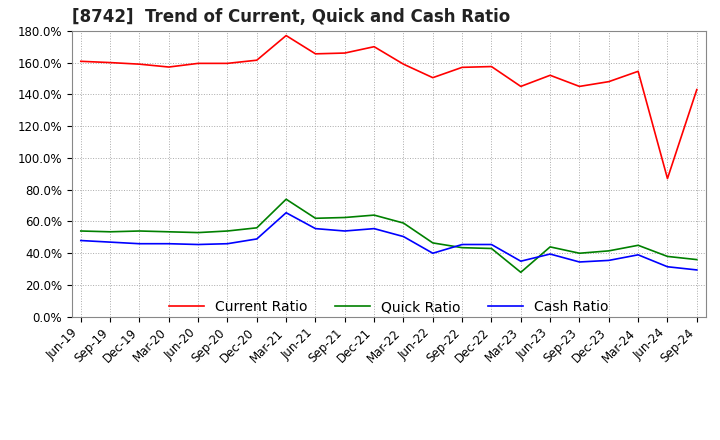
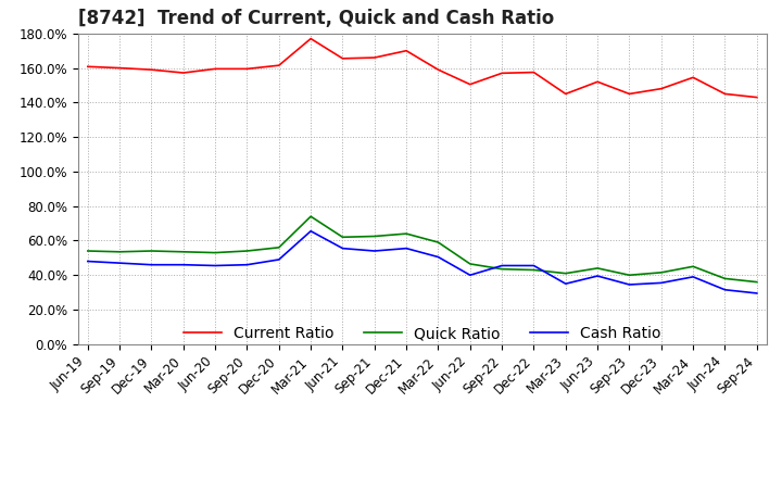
Quick Ratio/Mar-23: 28% -> 41%
Current Ratio/Jun-24: 87% -> 145%
